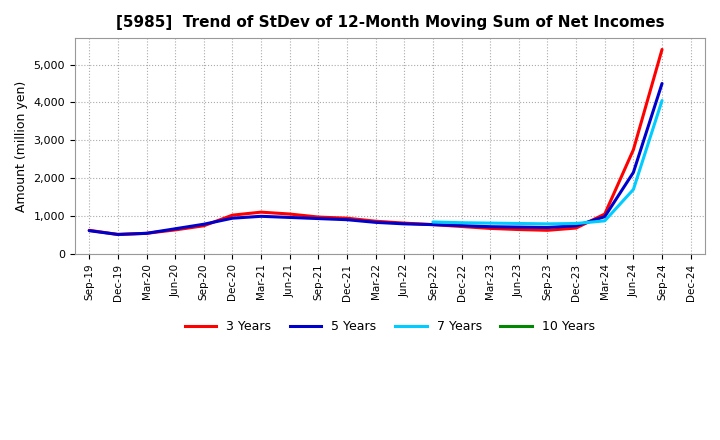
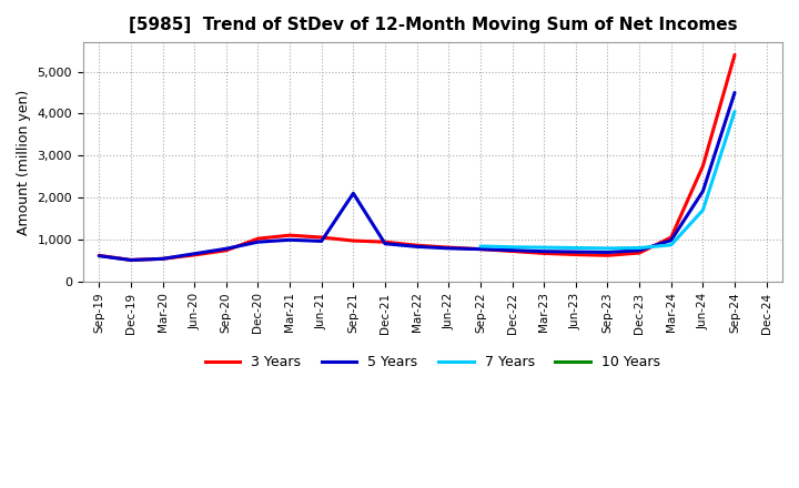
5 Years/Sep-21: 930 -> 2,100
